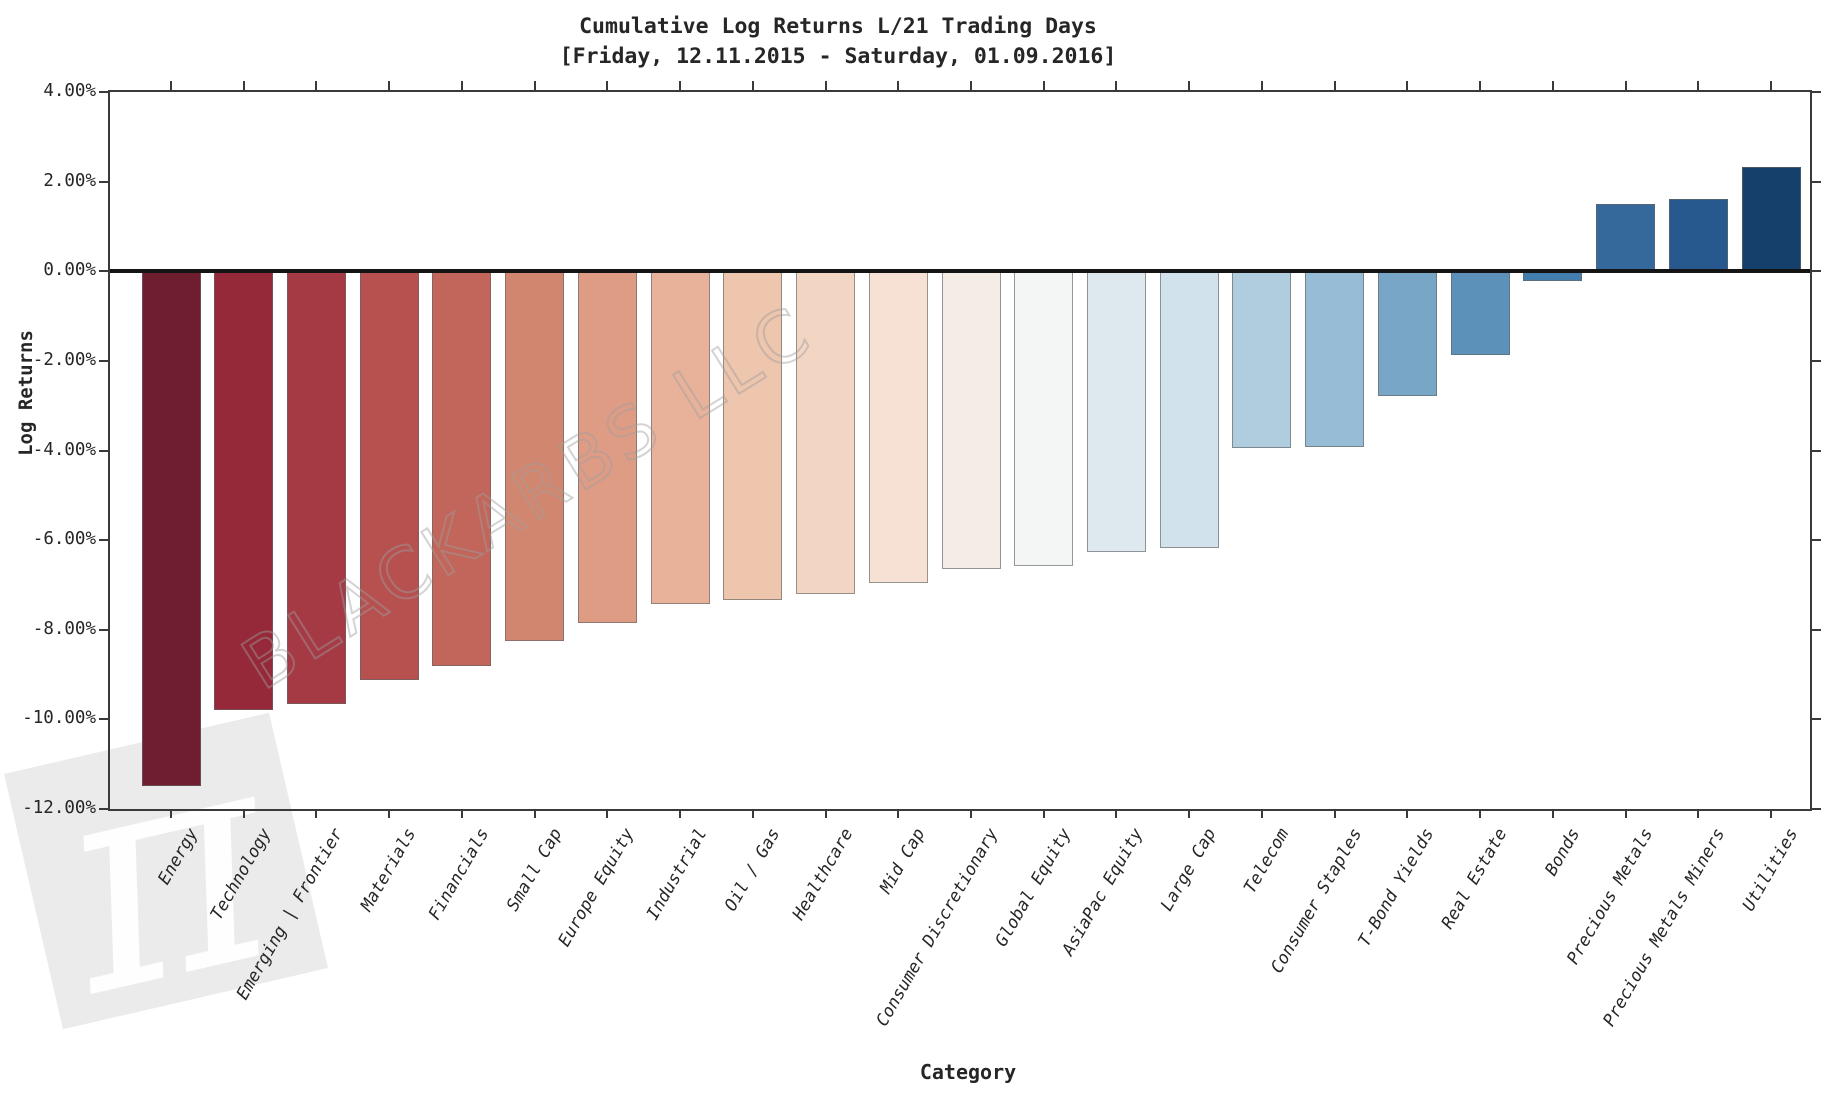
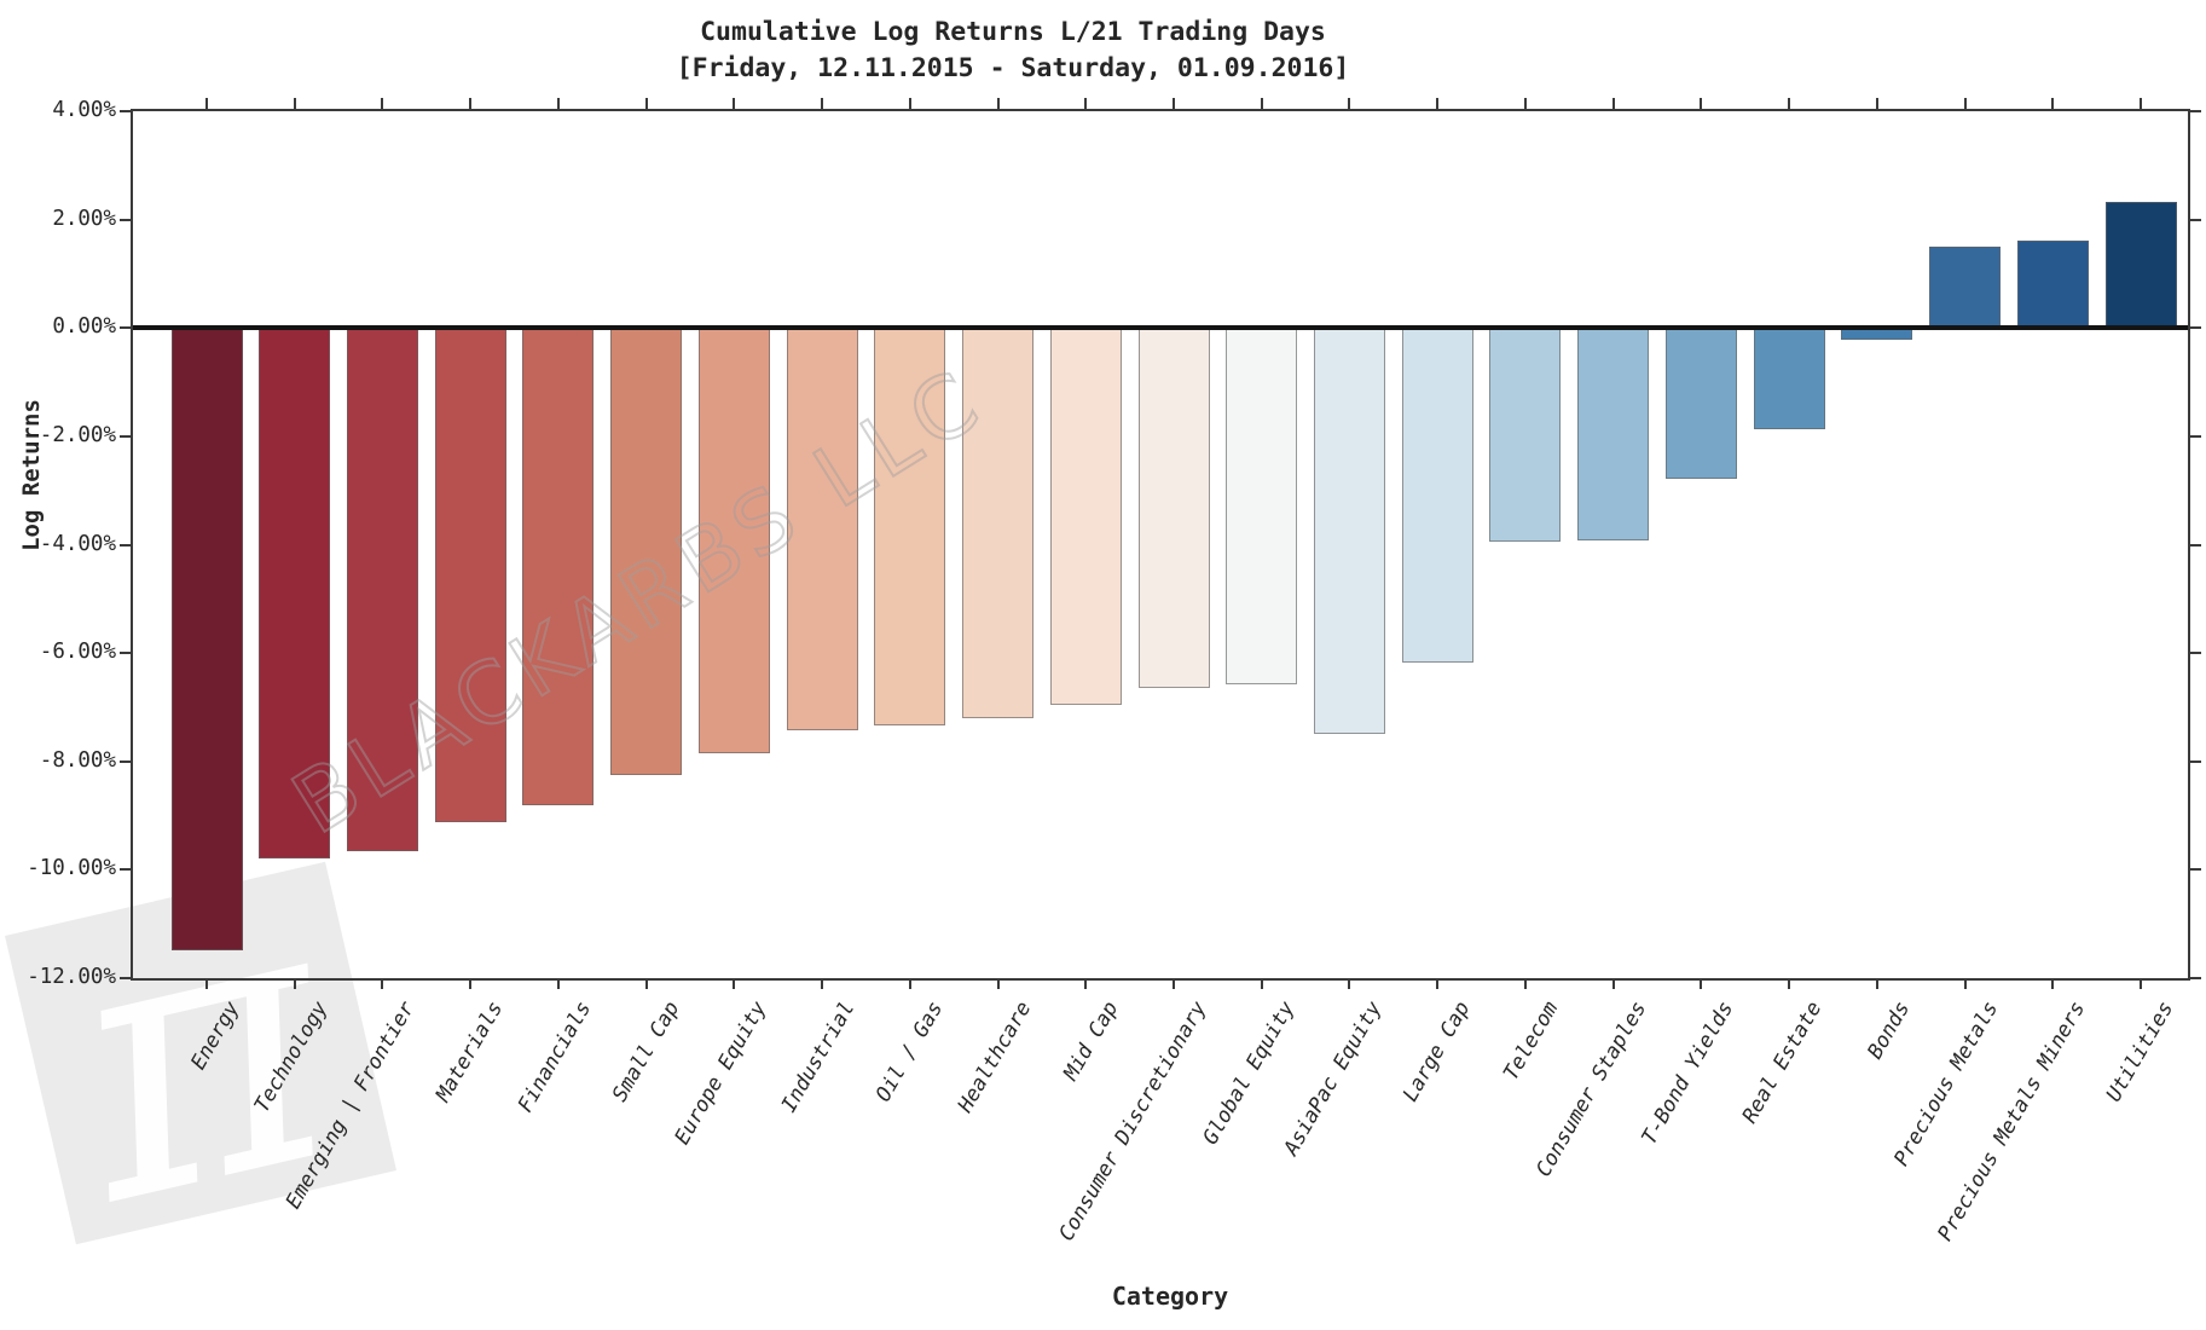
AsiaPac Equity: -6.3% -> -7.5%
